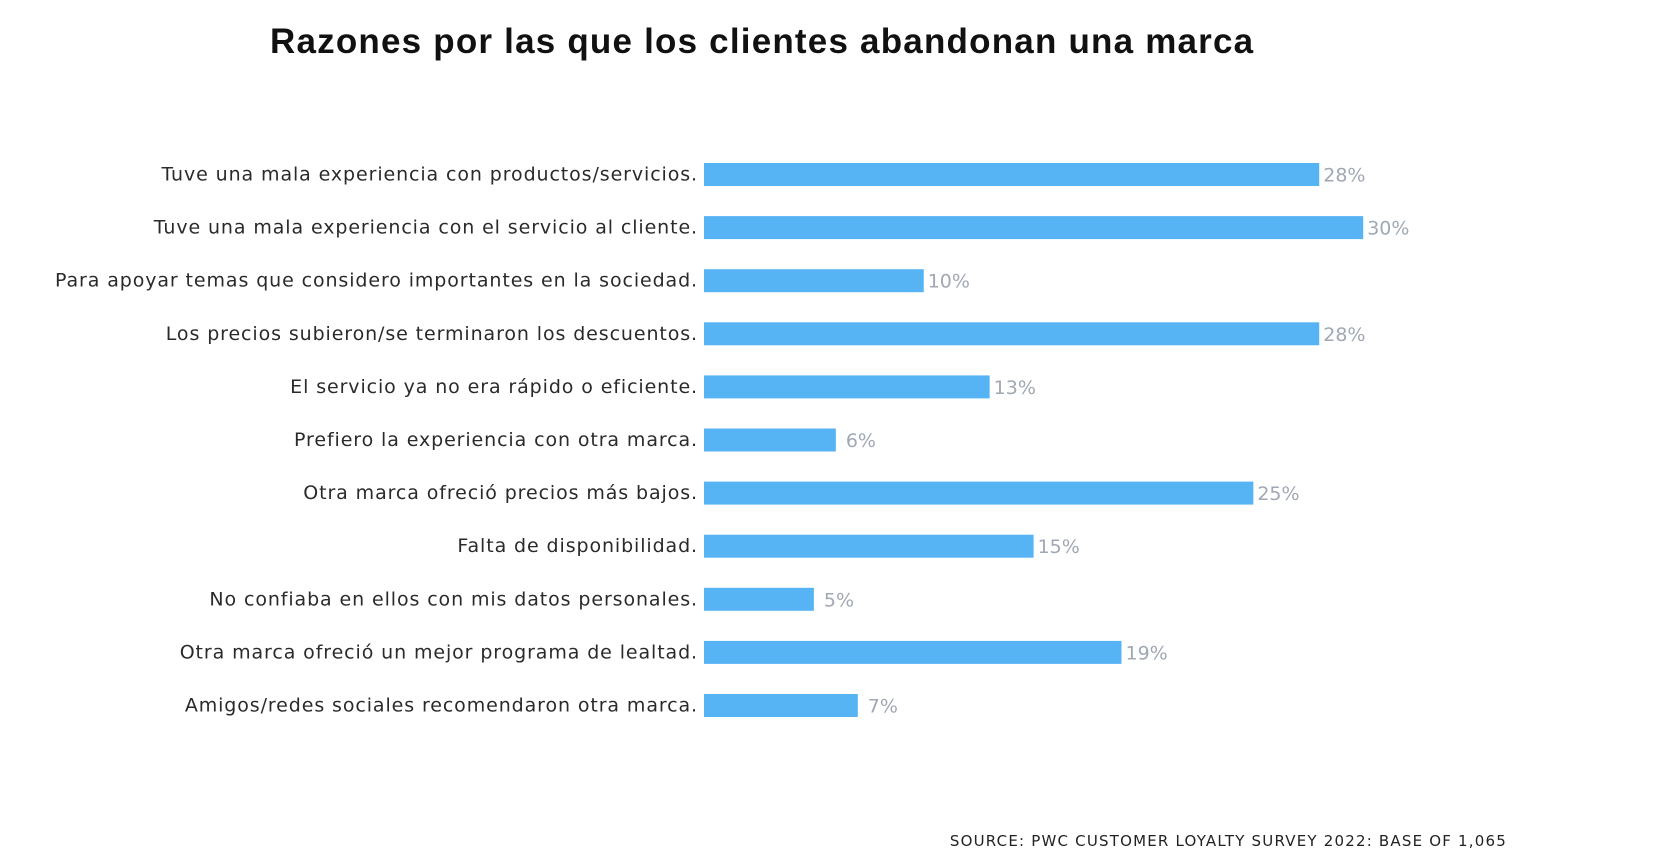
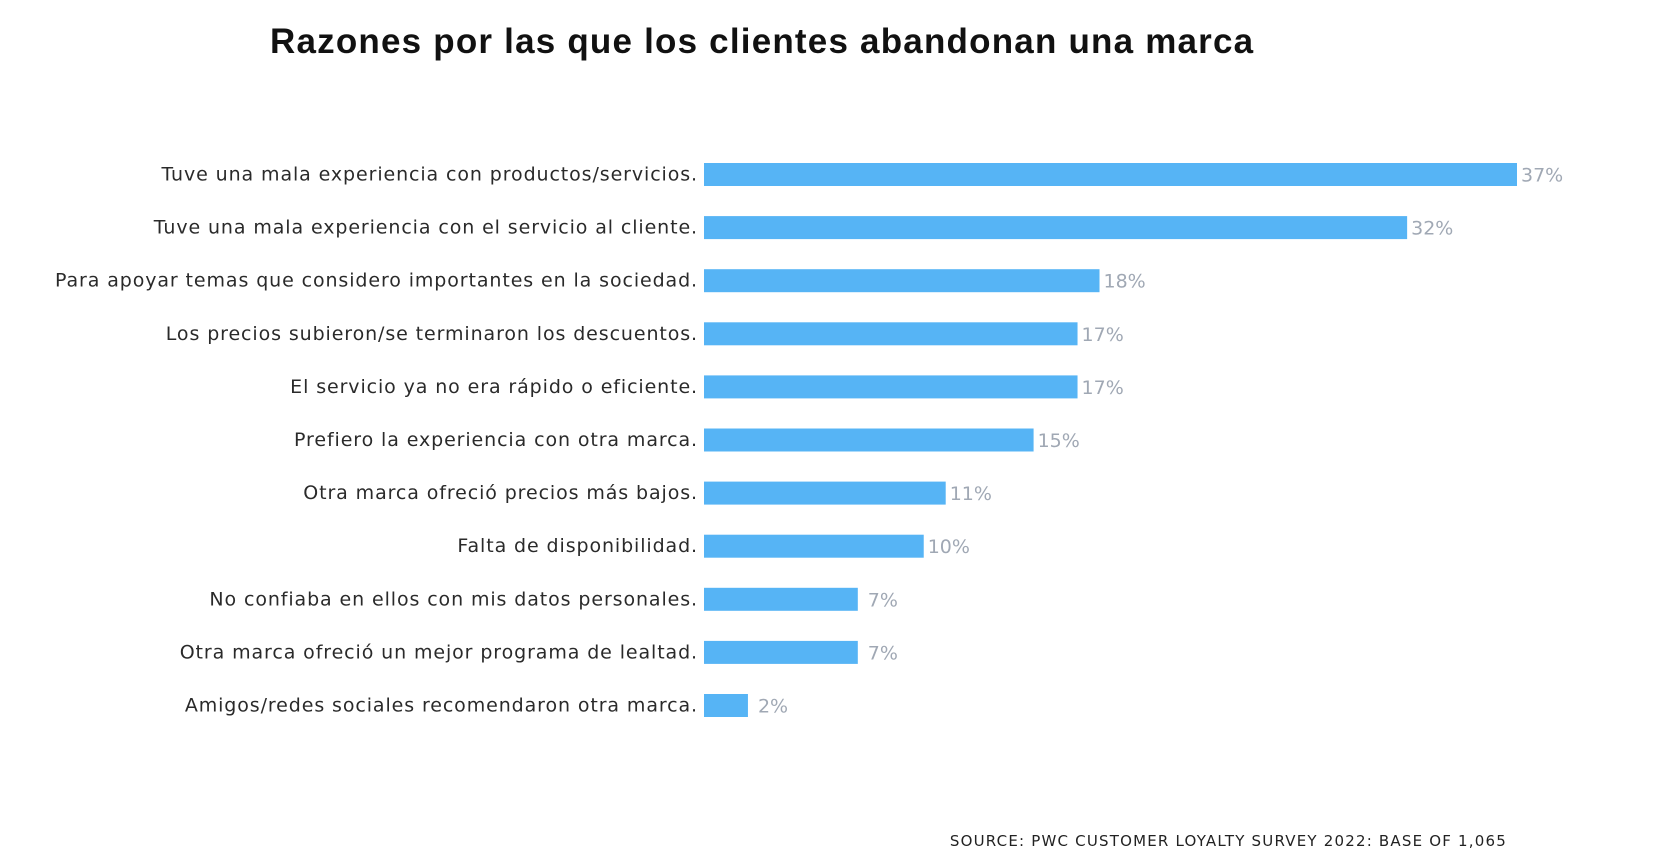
Tuve una mala experiencia con productos/servicios.: 28% -> 37%
Tuve una mala experiencia con el servicio al cliente.: 30% -> 32%
Para apoyar temas que considero importantes en la sociedad.: 10% -> 18%
Los precios subieron/se terminaron los descuentos.: 28% -> 17%
El servicio ya no era rápido o eficiente.: 13% -> 17%
Prefiero la experiencia con otra marca.: 6% -> 15%
Otra marca ofreció precios más bajos.: 25% -> 11%
Falta de disponibilidad.: 15% -> 10%
No confiaba en ellos con mis datos personales.: 5% -> 7%
Otra marca ofreció un mejor programa de lealtad.: 19% -> 7%
Amigos/redes sociales recomendaron otra marca.: 7% -> 2%
